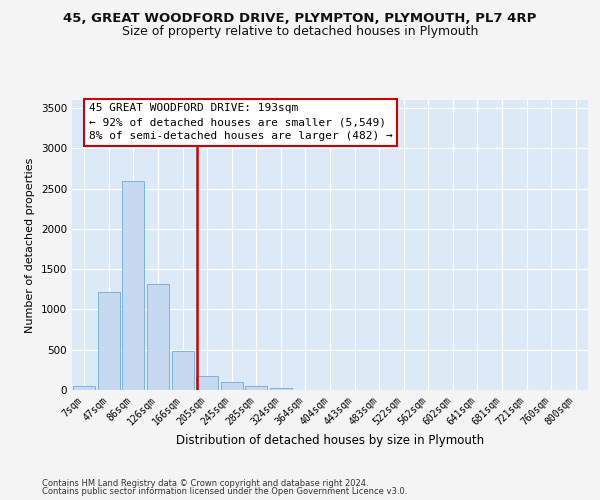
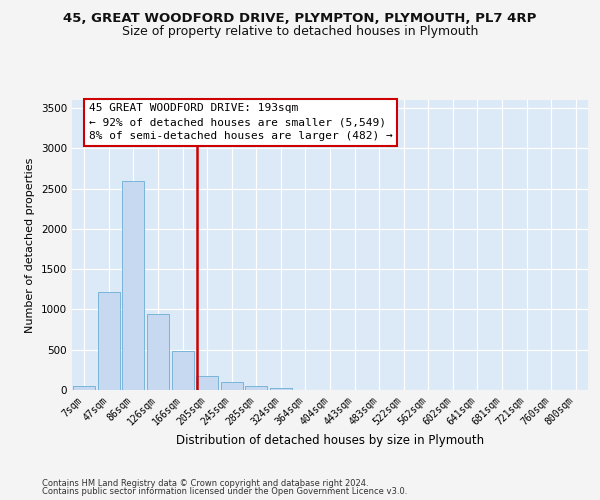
126sqm: 1310 -> 940
